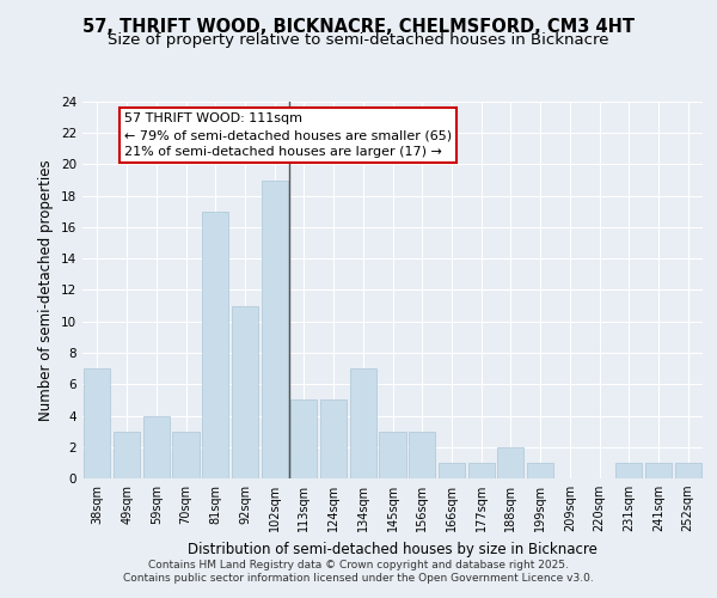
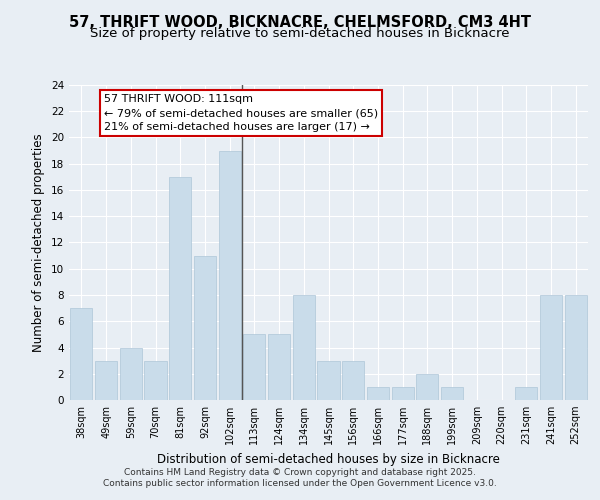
134sqm: 7 -> 8
241sqm: 1 -> 8
252sqm: 1 -> 8
